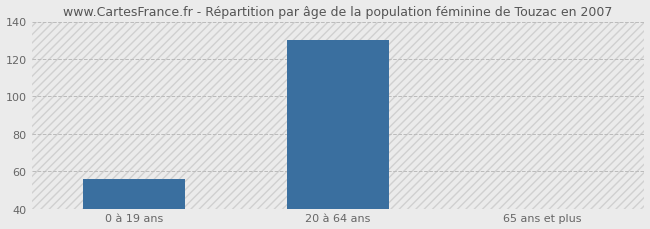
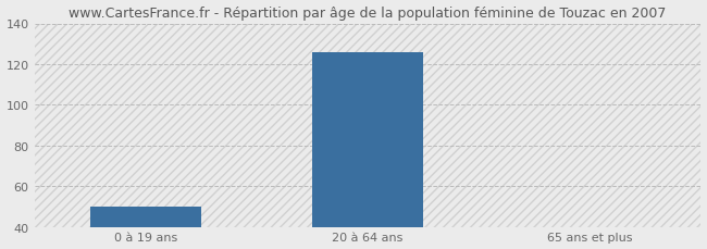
0 à 19 ans: 56 -> 50
20 à 64 ans: 130 -> 126
